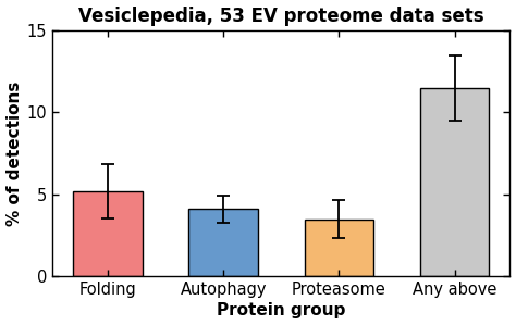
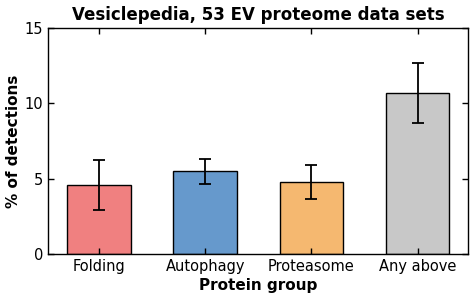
Folding: 5.2 -> 4.6
Autophagy: 4.1 -> 5.5
Proteasome: 3.5 -> 4.8
Any above: 11.5 -> 10.7
